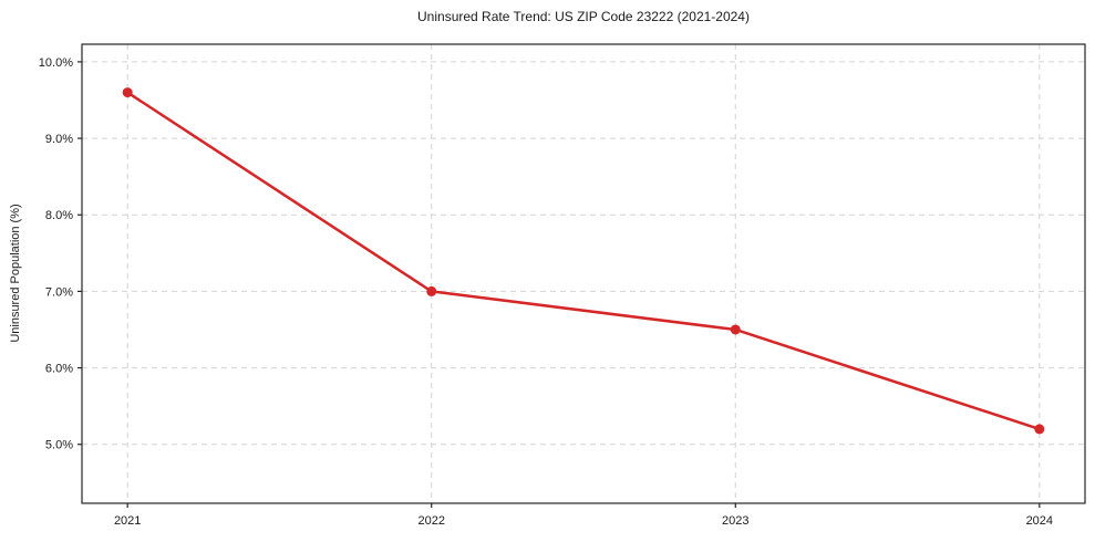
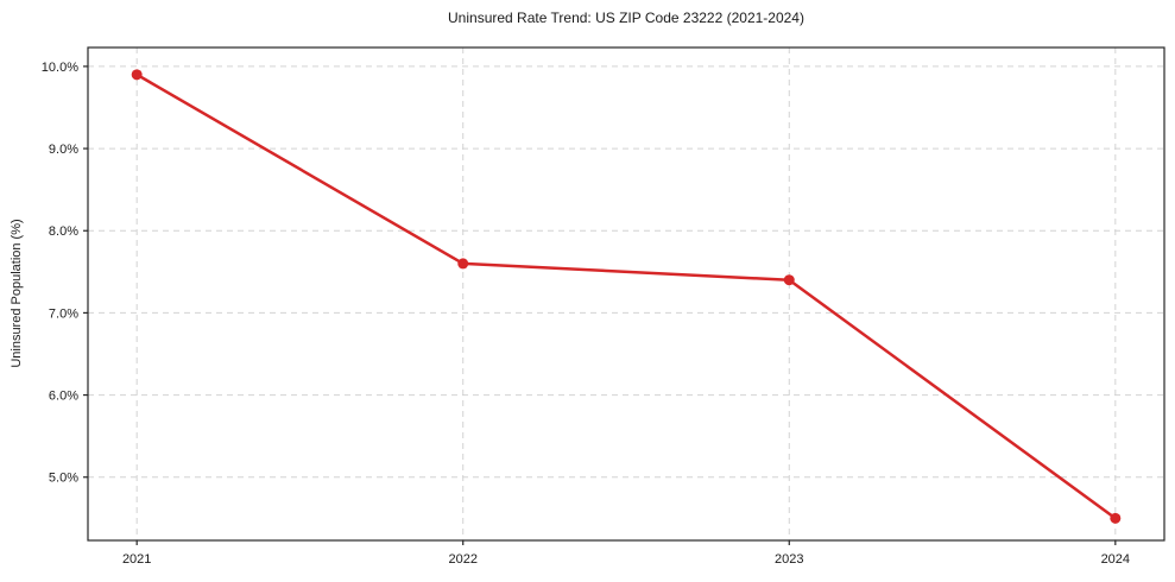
2021: 9.6% -> 9.9%
2022: 7.0% -> 7.6%
2023: 6.5% -> 7.4%
2024: 5.2% -> 4.5%
